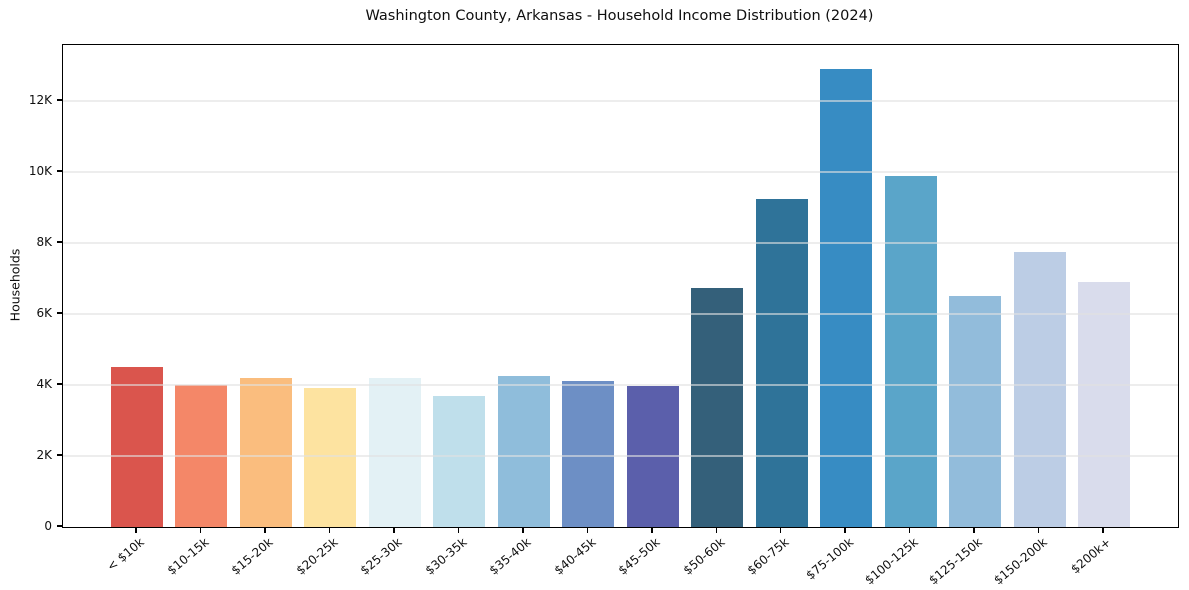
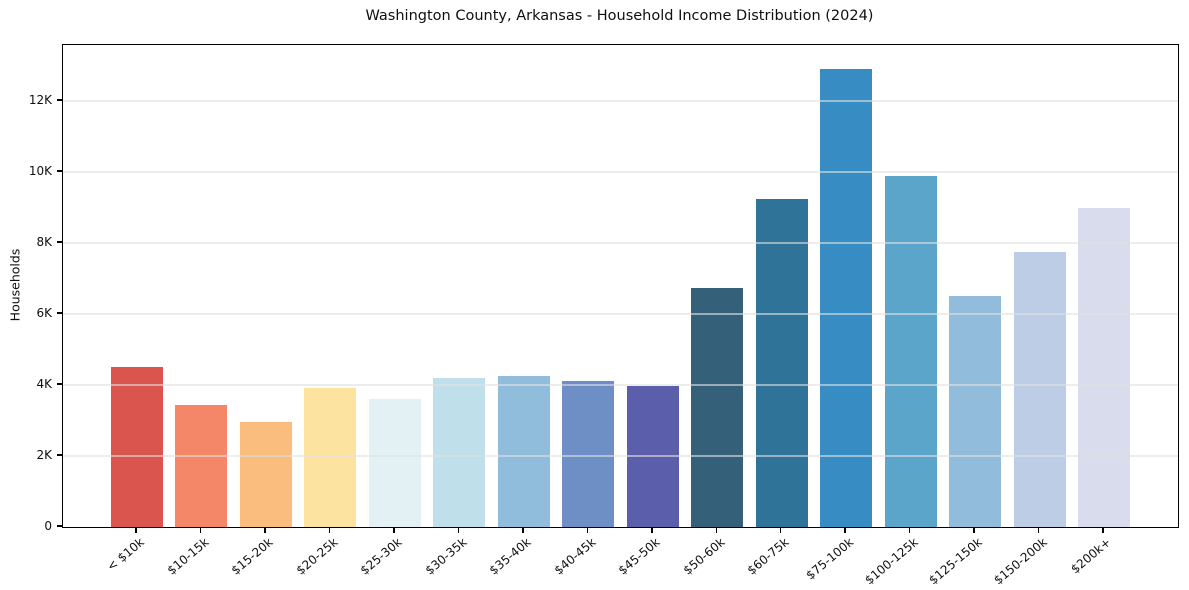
$10-15k: 4.0K -> 3.4K
$15-20k: 4.2K -> 3.0K
$25-30k: 4.2K -> 3.6K
$30-35k: 3.7K -> 4.2K
$200k+: 6.9K -> 9.0K
